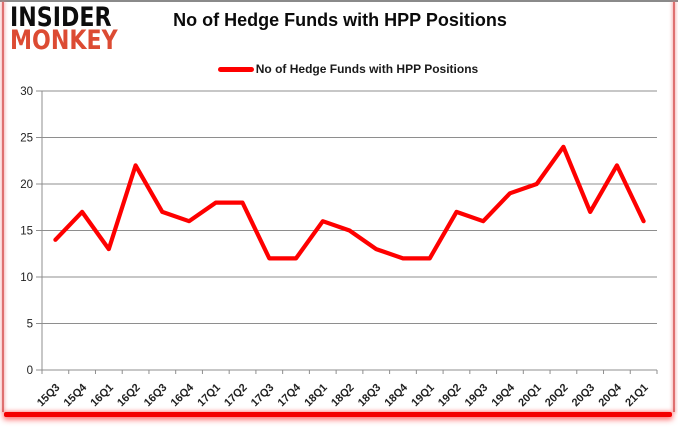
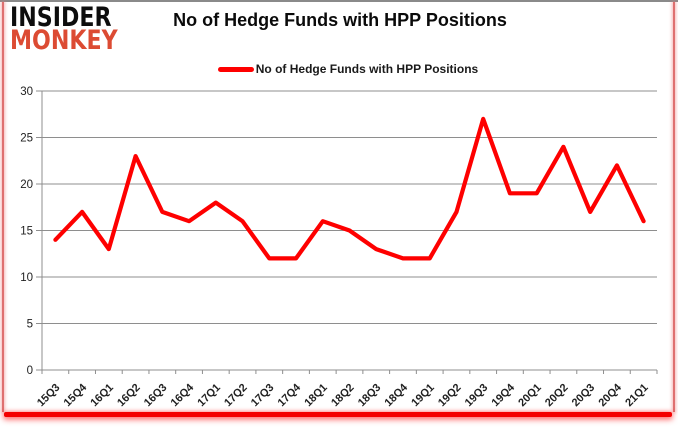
16Q2: 22 -> 23
17Q2: 18 -> 16
19Q3: 16 -> 27
20Q1: 20 -> 19
